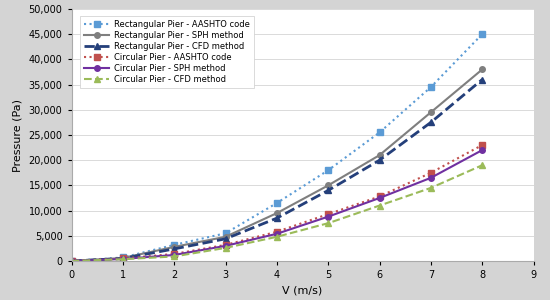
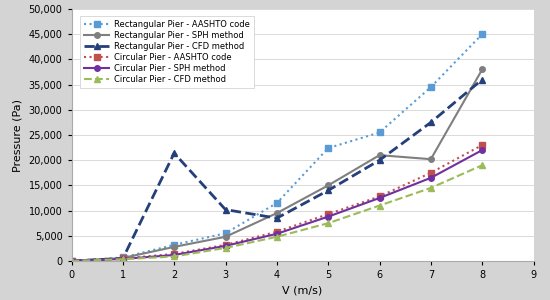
Rectangular Pier - CFD method/2: 2,400 -> 21,400
Rectangular Pier - CFD method/3: 4,400 -> 10,200
Rectangular Pier - AASHTO code/5: 18,000 -> 22,400
Rectangular Pier - SPH method/7: 29,500 -> 20,200
